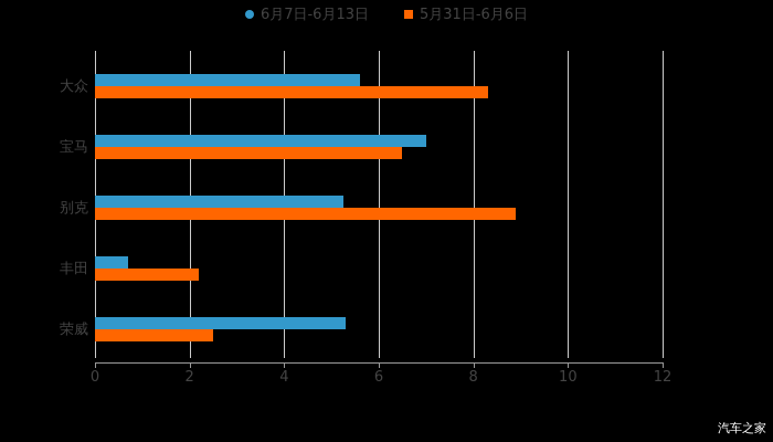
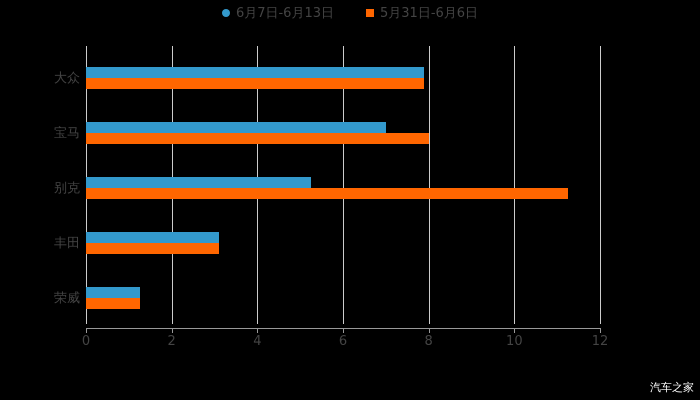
6月7日-6月13日/大众: 5.6 -> 7.9
5月31日-6月6日/大众: 8.3 -> 7.9
5月31日-6月6日/宝马: 6.5 -> 8.0
5月31日-6月6日/别克: 8.9 -> 11.2
6月7日-6月13日/丰田: 0.7 -> 3.1
5月31日-6月6日/丰田: 2.2 -> 3.1
6月7日-6月13日/荣威: 5.3 -> 1.2
5月31日-6月6日/荣威: 2.5 -> 1.2
